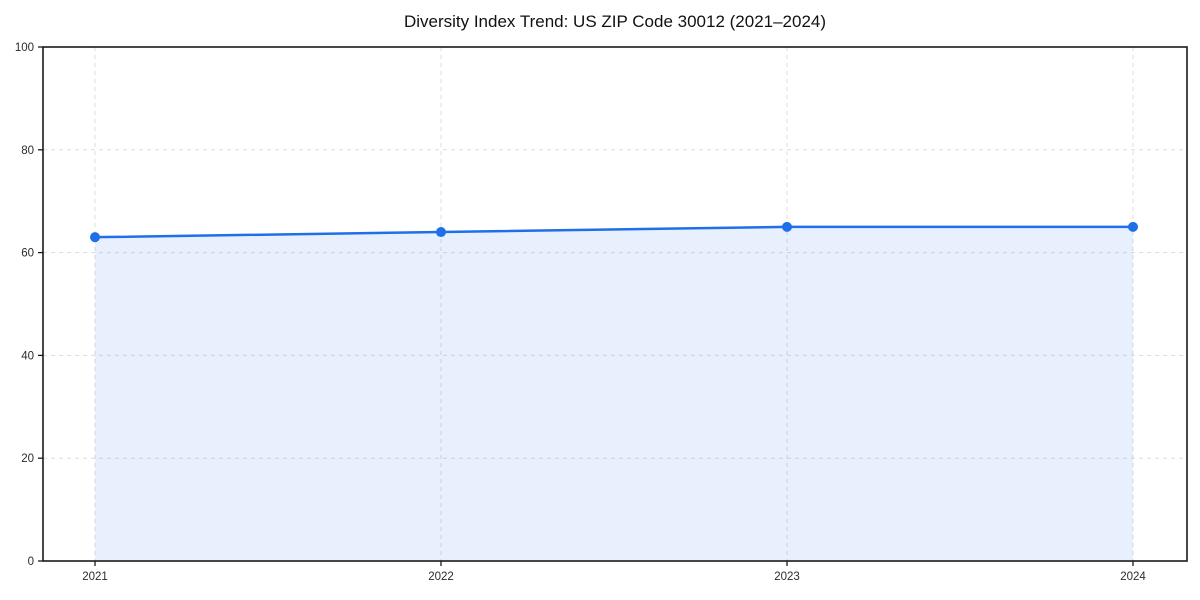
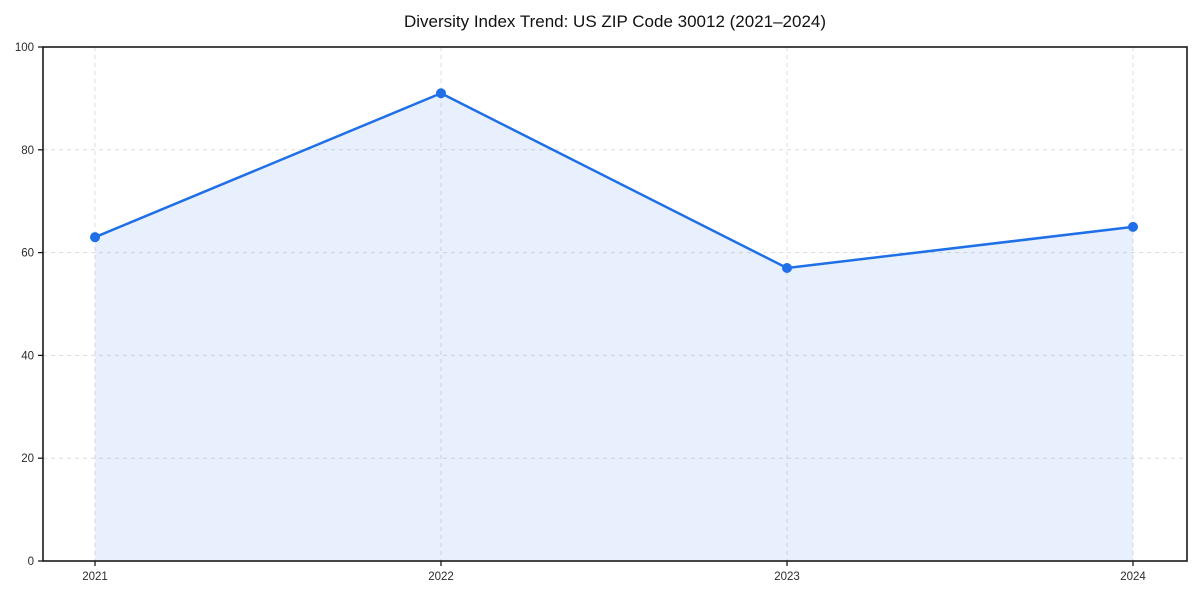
2022: 64 -> 91
2023: 65 -> 57
